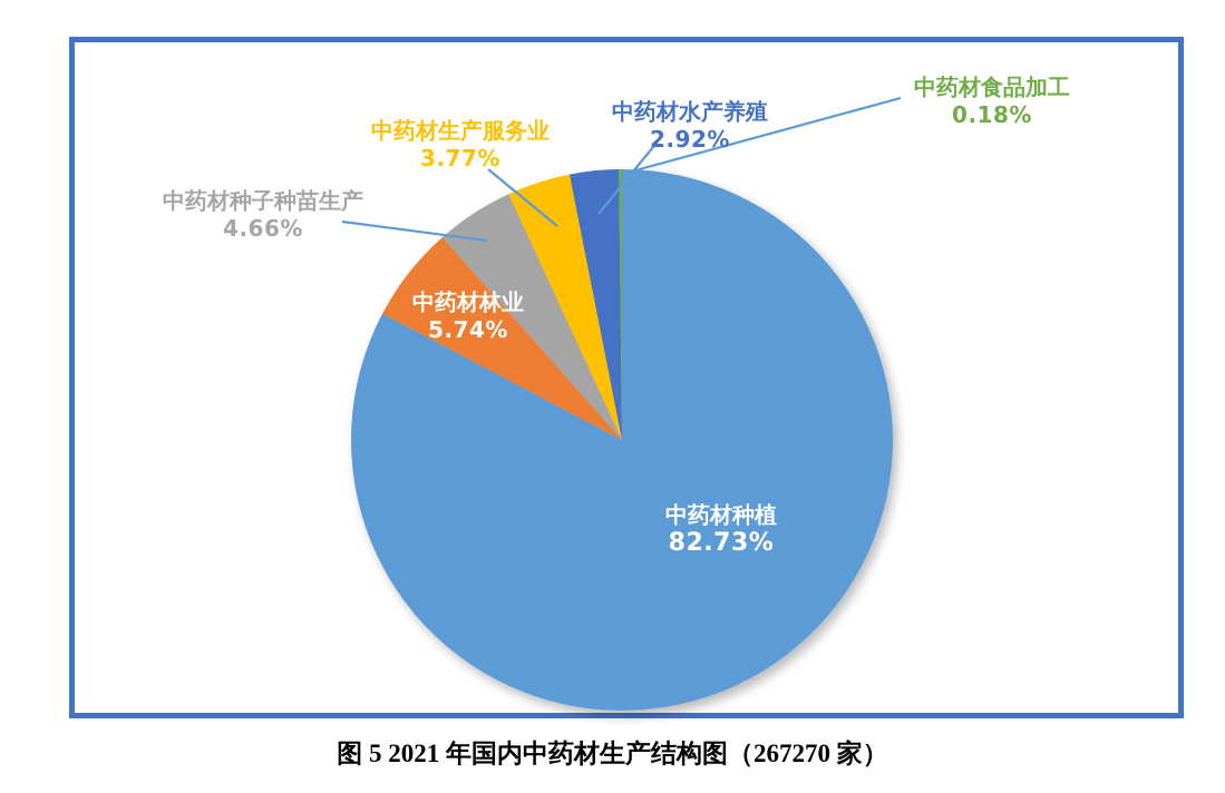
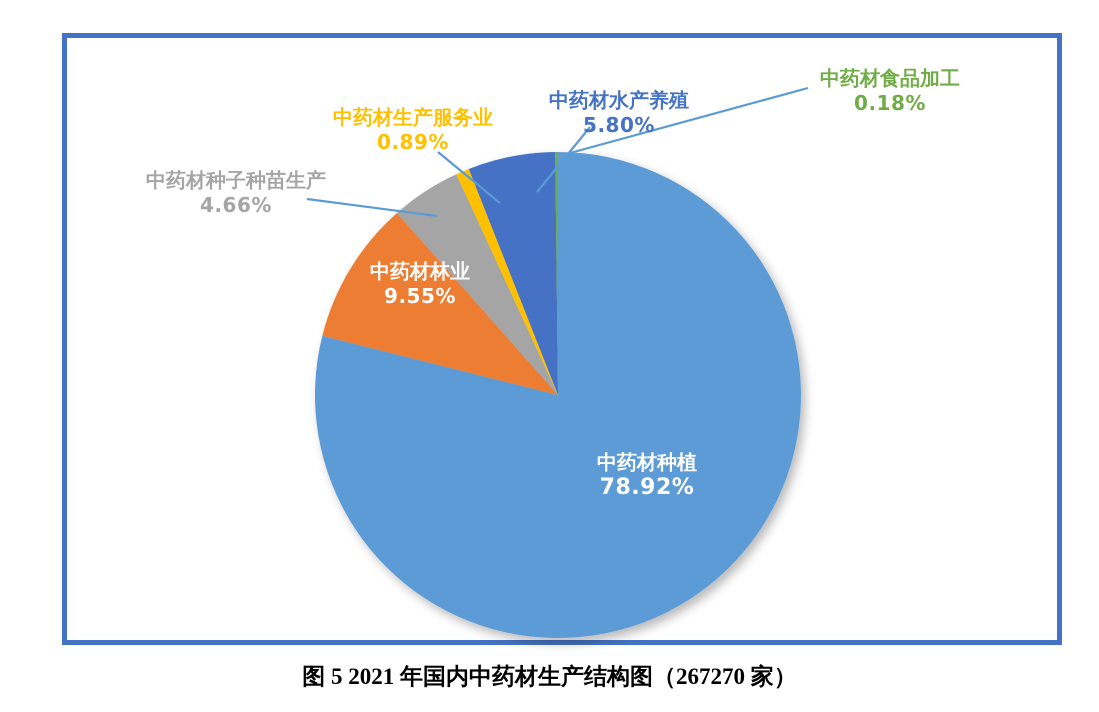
中药材种植: 82.73% -> 78.92%
中药材林业: 5.74% -> 9.55%
中药材生产服务业: 3.77% -> 0.89%
中药材水产养殖: 2.92% -> 5.80%
